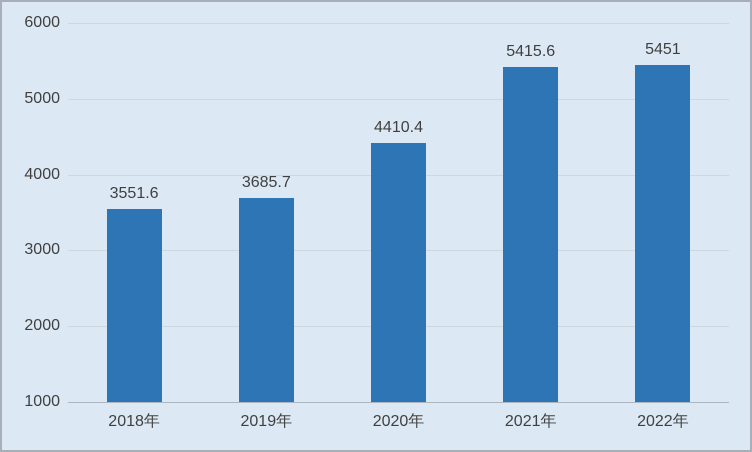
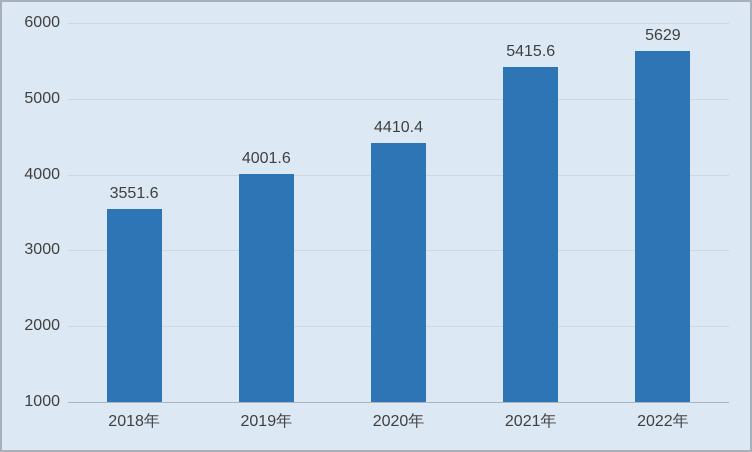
2019年: 3685.7 -> 4001.6
2022年: 5451 -> 5629
